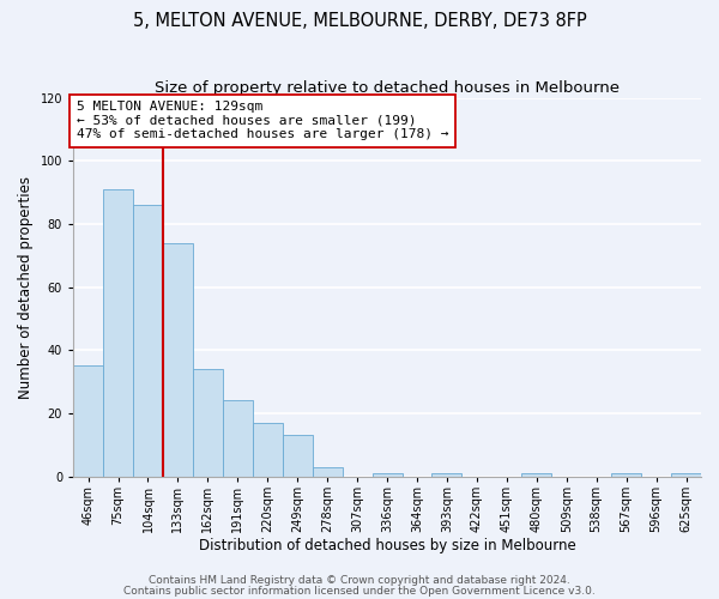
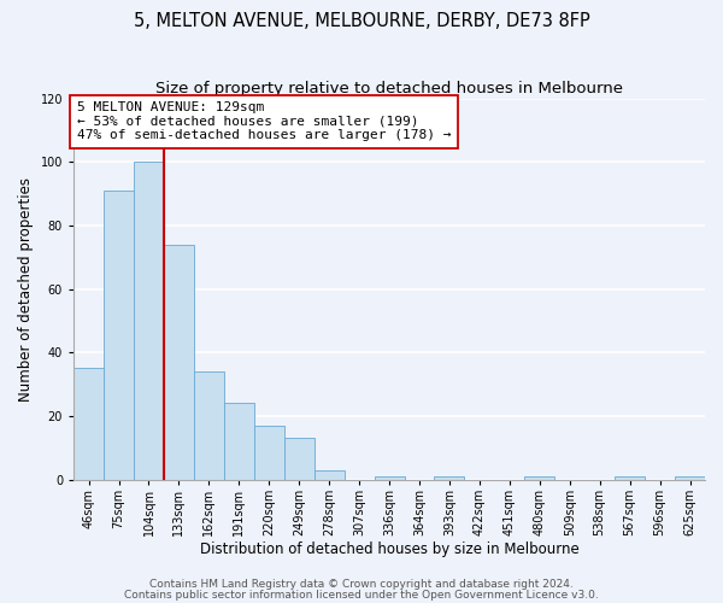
104sqm: 86 -> 100
